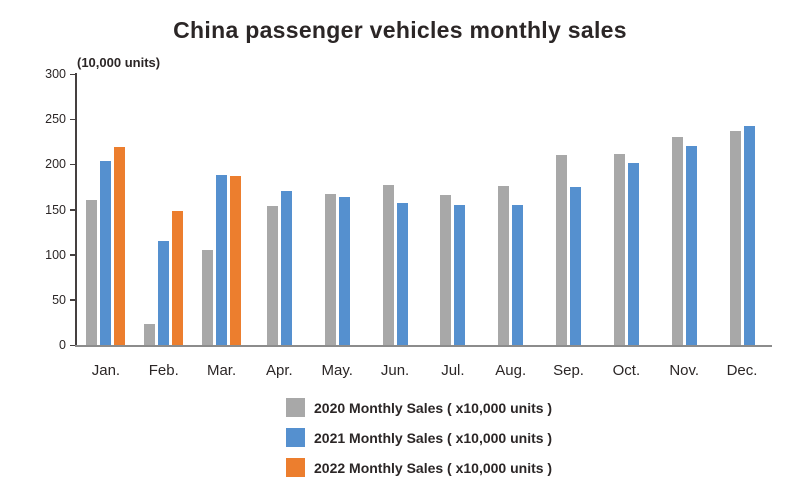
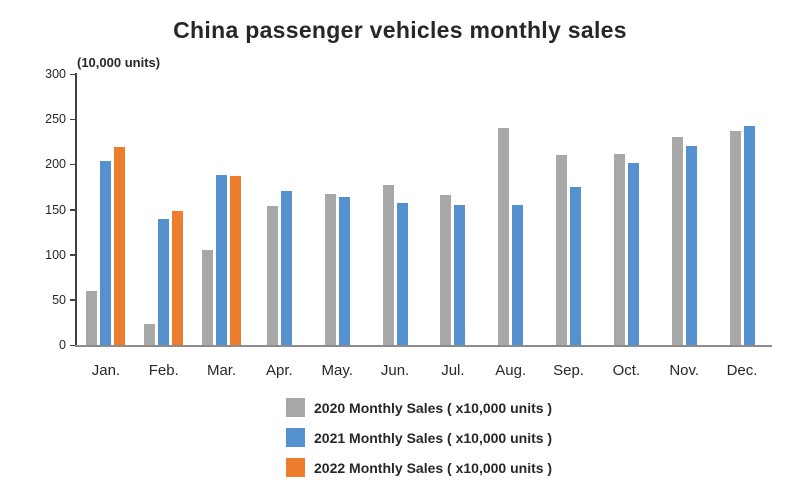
2020 Monthly Sales ( x10,000 units )/Jan.: 160 -> 60
2021 Monthly Sales ( x10,000 units )/Feb.: 120 -> 140
2020 Monthly Sales ( x10,000 units )/Aug.: 180 -> 240
